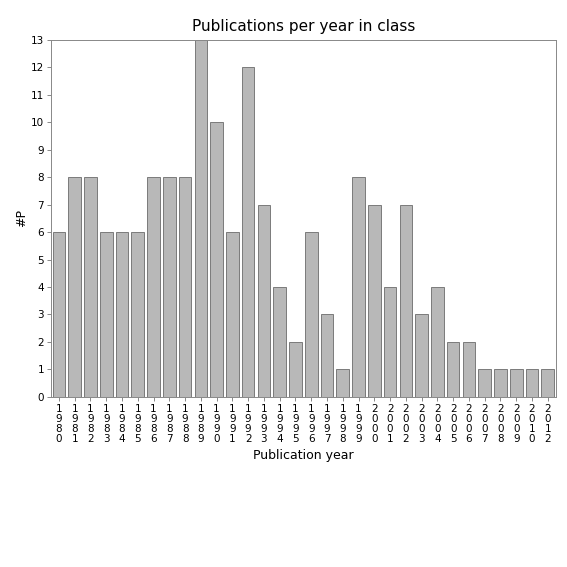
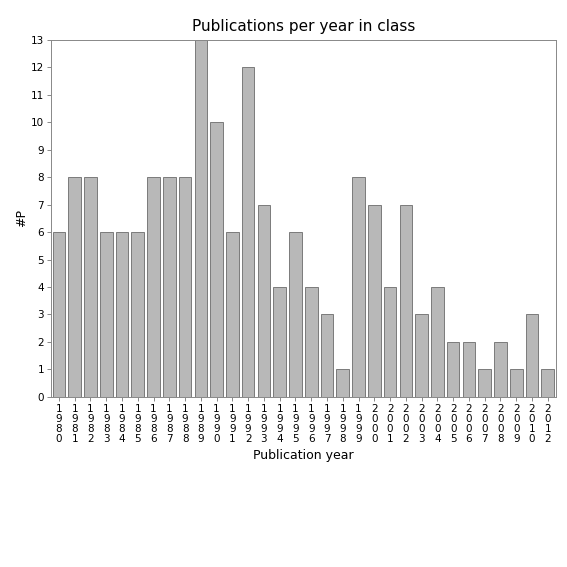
1 9 9 5: 2 -> 6
1 9 9 6: 6 -> 4
2 0 0 8: 1 -> 2
2 0 1 0: 1 -> 3
